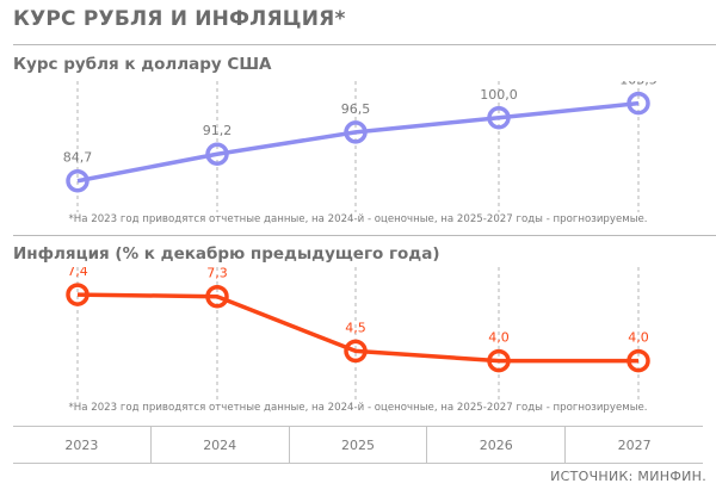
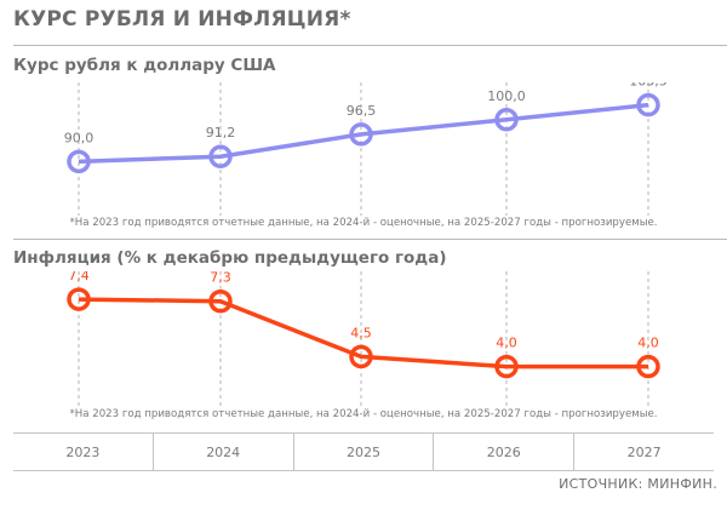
Курс рубля к доллару США/2023: 84,7 -> 90,0
